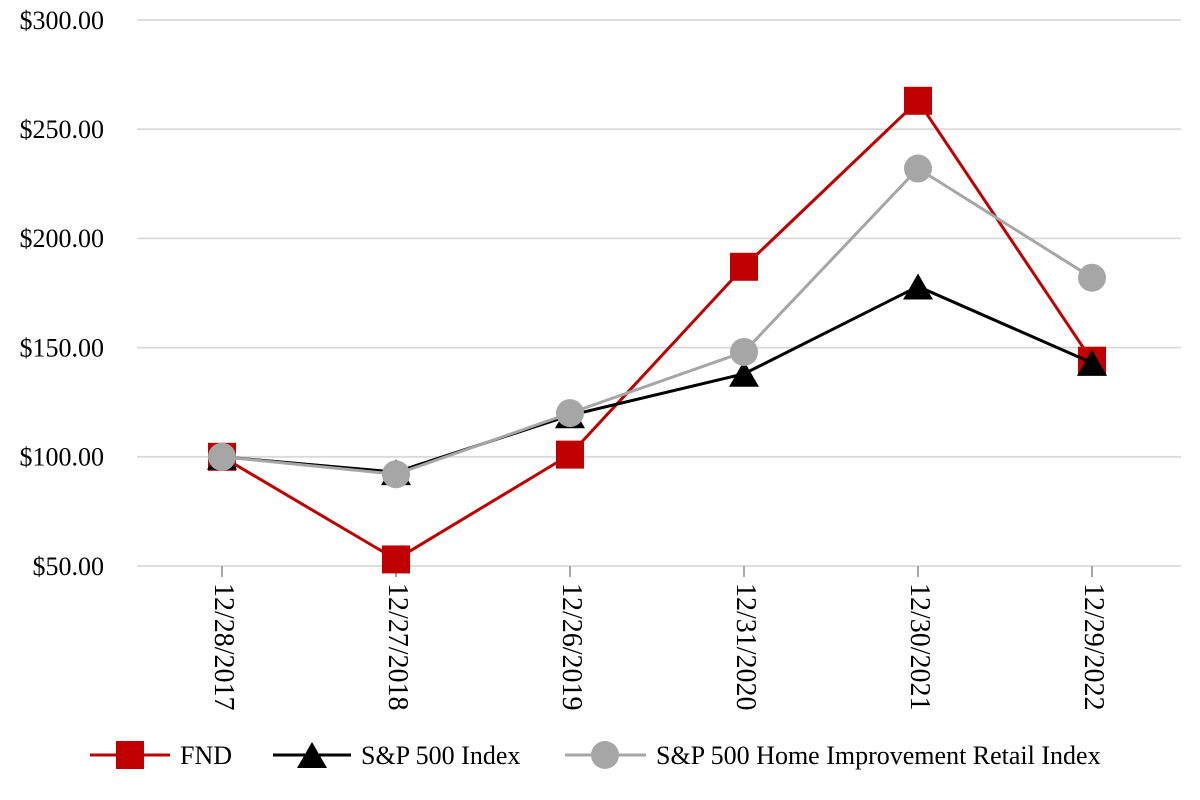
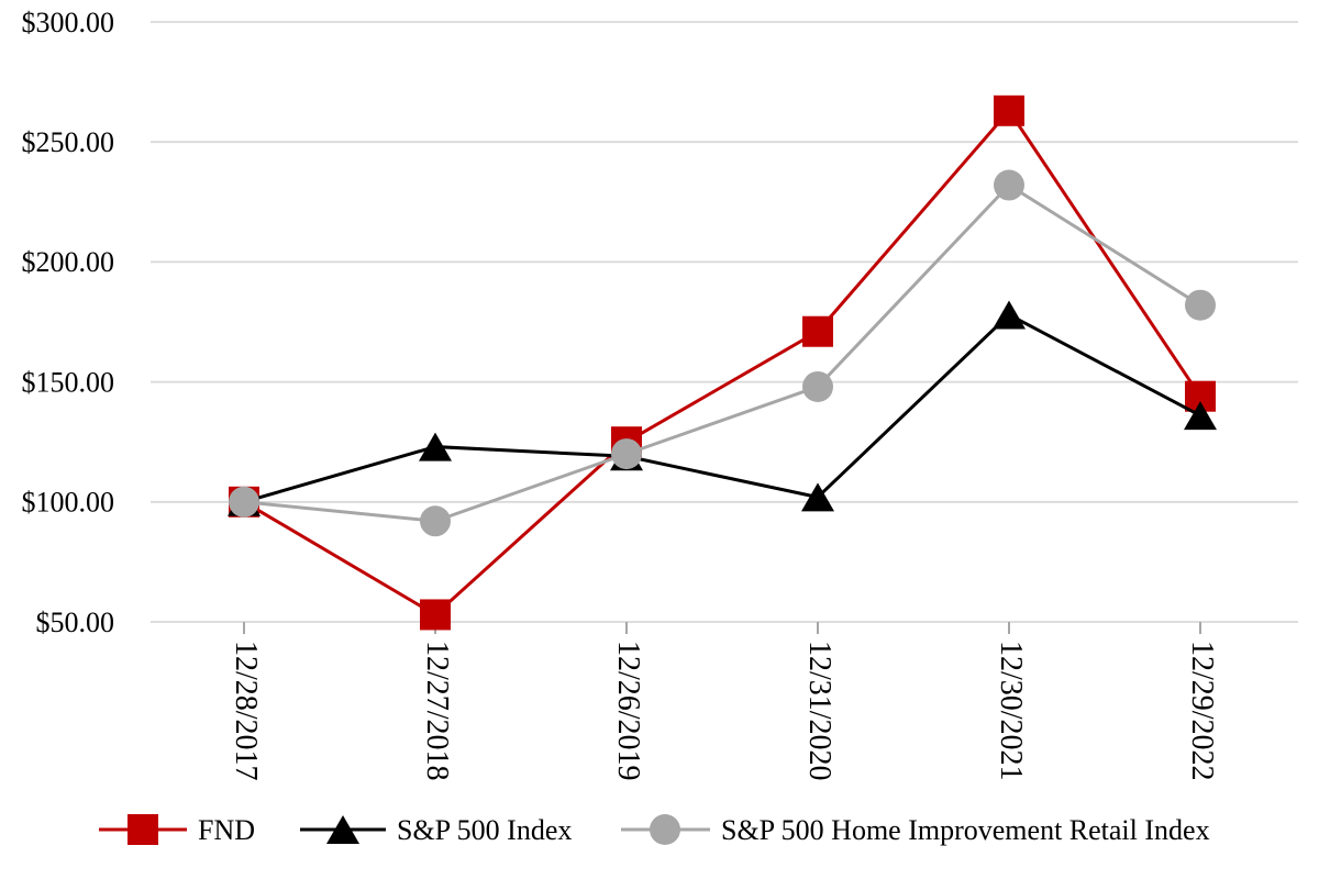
S&P 500 Index/12/27/2018: $93 -> $123
FND/12/26/2019: $101 -> $125
FND/12/31/2020: $187 -> $171
S&P 500 Index/12/31/2020: $138 -> $102
S&P 500 Index/12/29/2022: $143 -> $136
